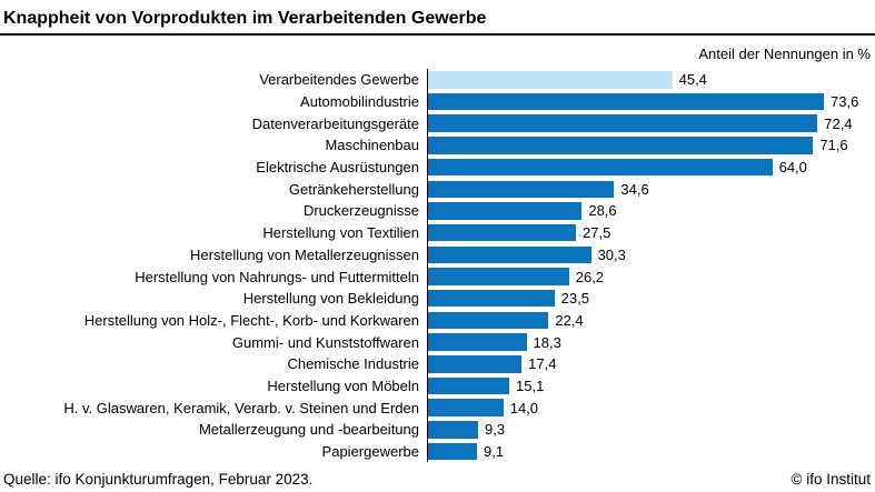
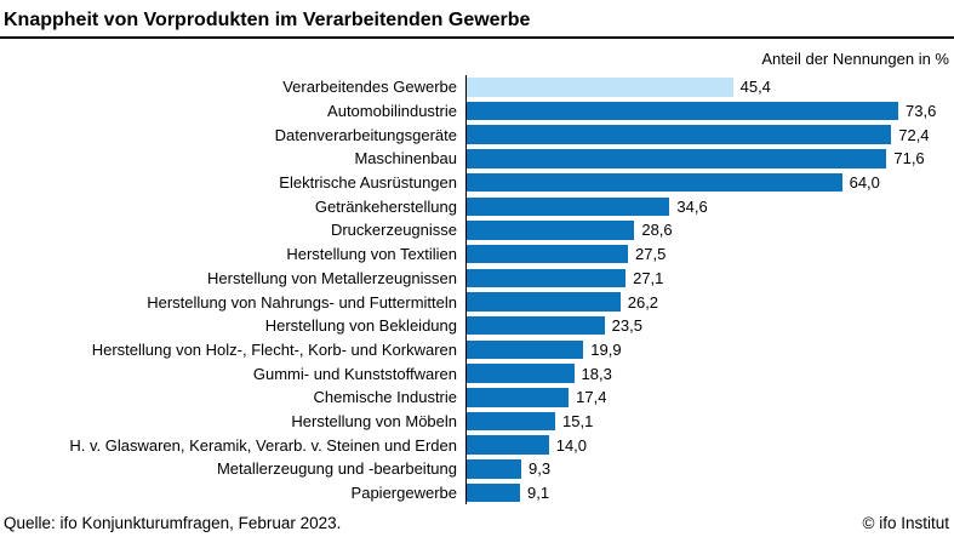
Herstellung von Metallerzeugnissen: 30,3 -> 27,1
Herstellung von Holz-, Flecht-, Korb- und Korkwaren: 22,4 -> 19,9
